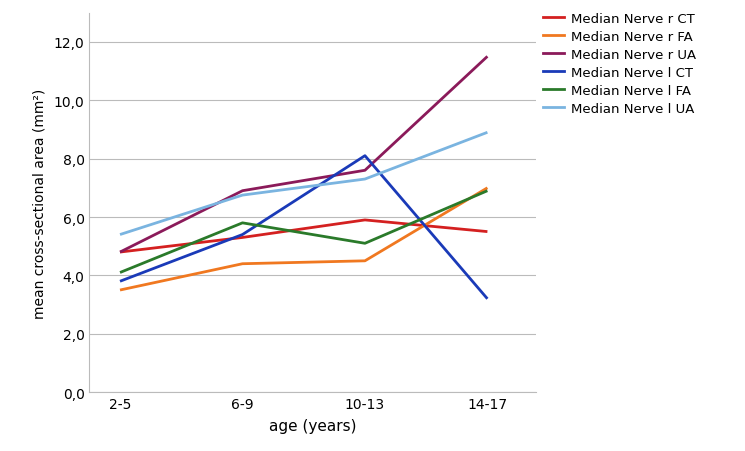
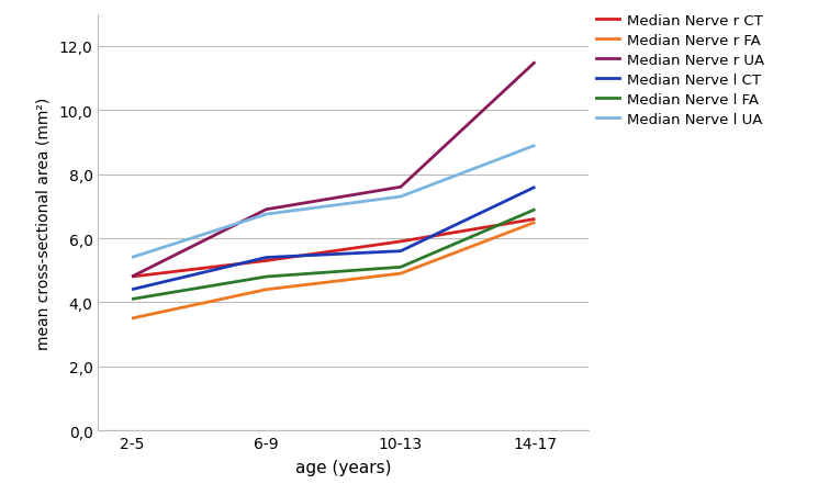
Median Nerve l CT/2-5: 3,8 -> 4,4
Median Nerve l FA/6-9: 5,8 -> 4,8
Median Nerve r FA/10-13: 4,5 -> 4,9
Median Nerve l CT/10-13: 8,1 -> 5,6
Median Nerve r CT/14-17: 5,5 -> 6,6
Median Nerve r FA/14-17: 7,0 -> 6,5
Median Nerve l CT/14-17: 3,2 -> 7,6
